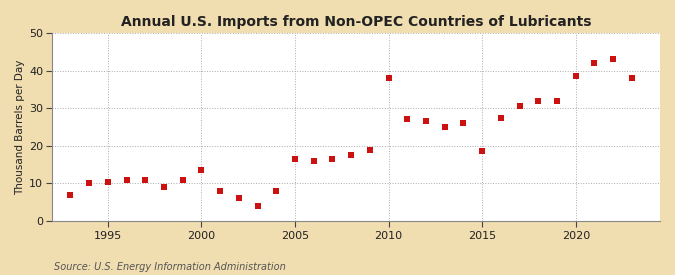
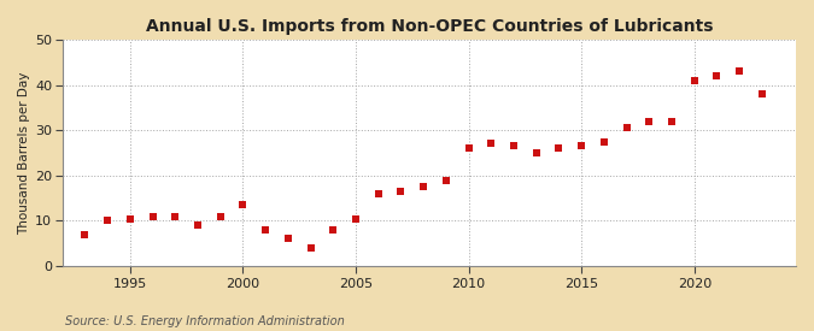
2005: 16.5 -> 10.5
2010: 38.0 -> 26.0
2015: 18.5 -> 26.5
2020: 38.5 -> 41.0
